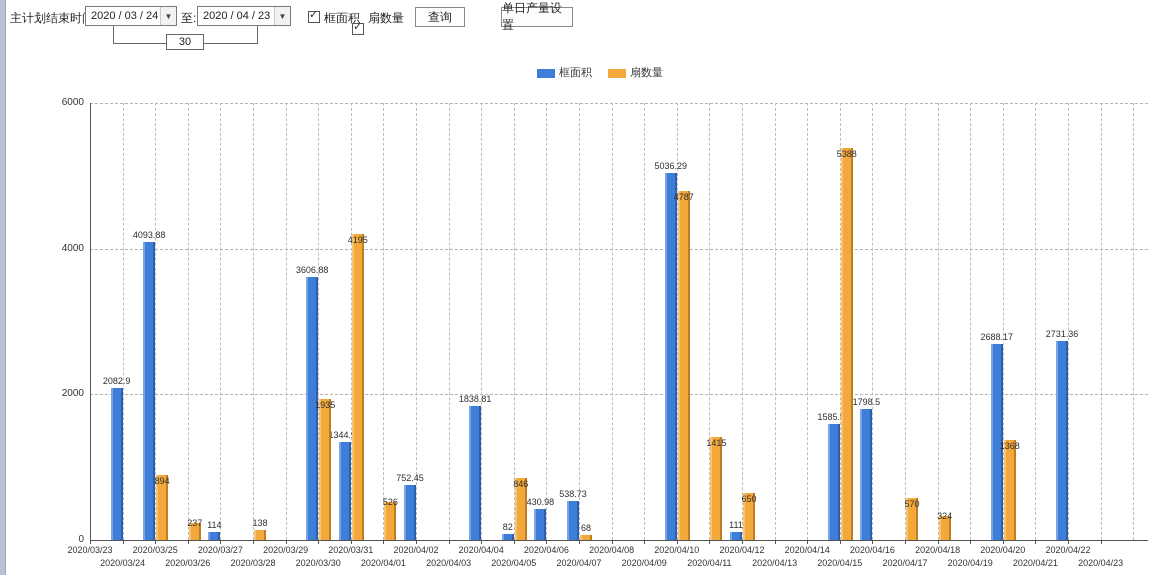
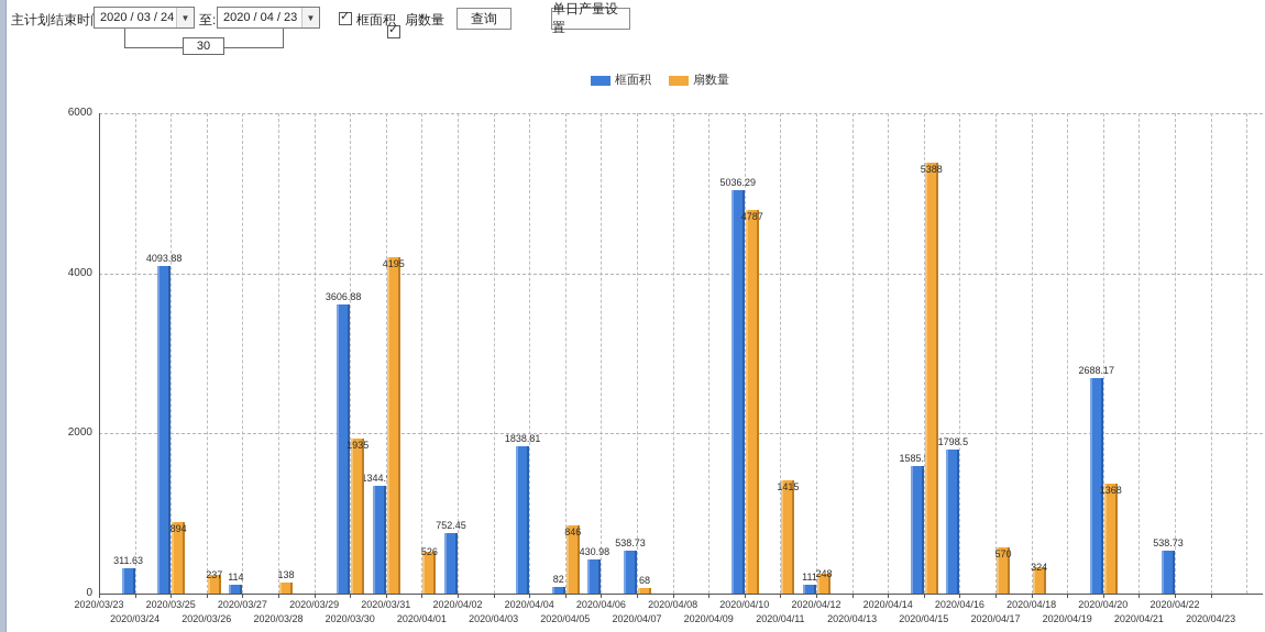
框面积/2020/03/24: 2082.9 -> 311.63
扇数量/2020/04/12: 650 -> 248
框面积/2020/04/22: 2731.36 -> 538.73
